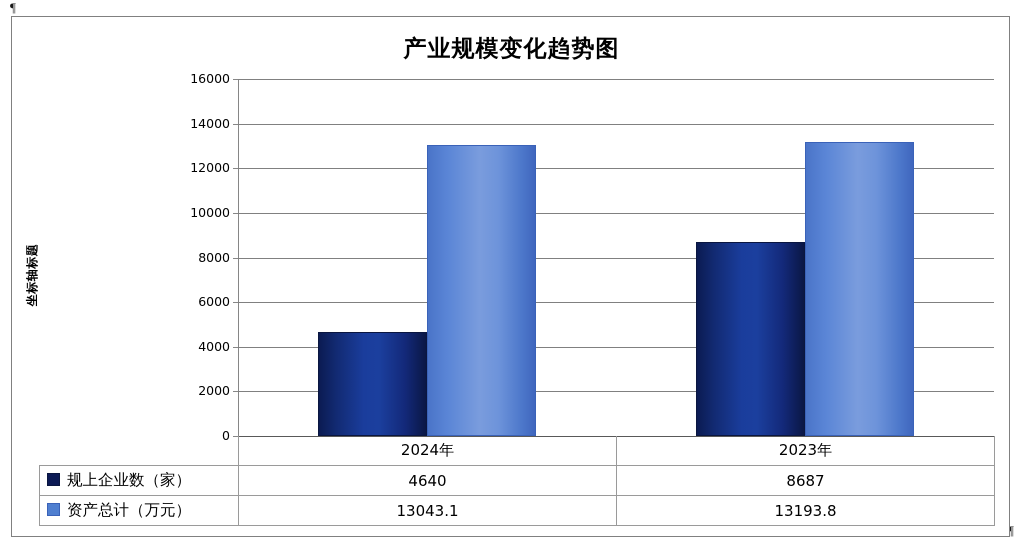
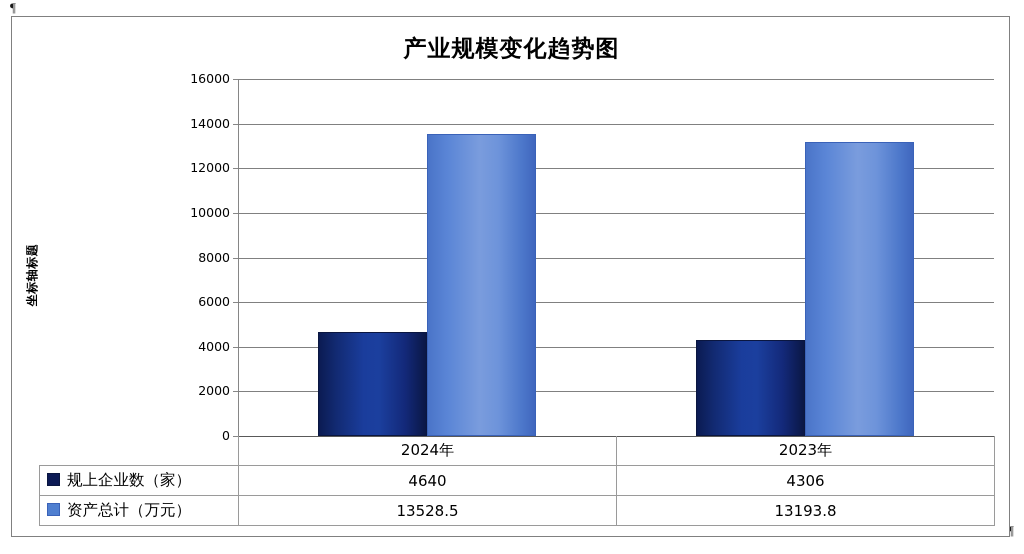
资产总计（万元）/2024年: 13043.1 -> 13528.5
规上企业数（家）/2023年: 8687 -> 4306
